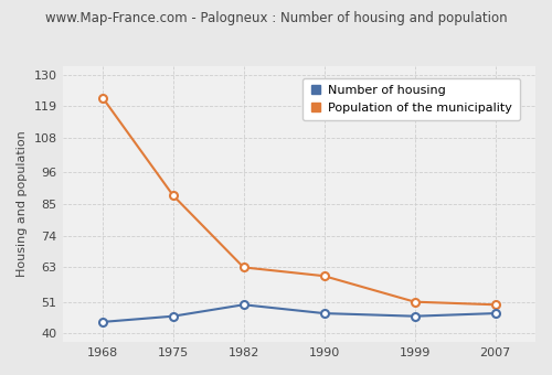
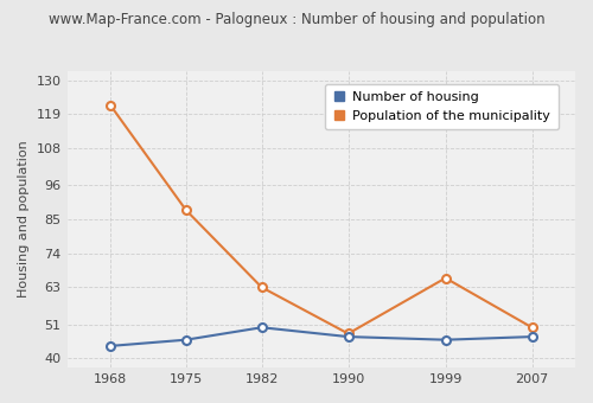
Population of the municipality/1990: 60 -> 48
Population of the municipality/1999: 51 -> 66
